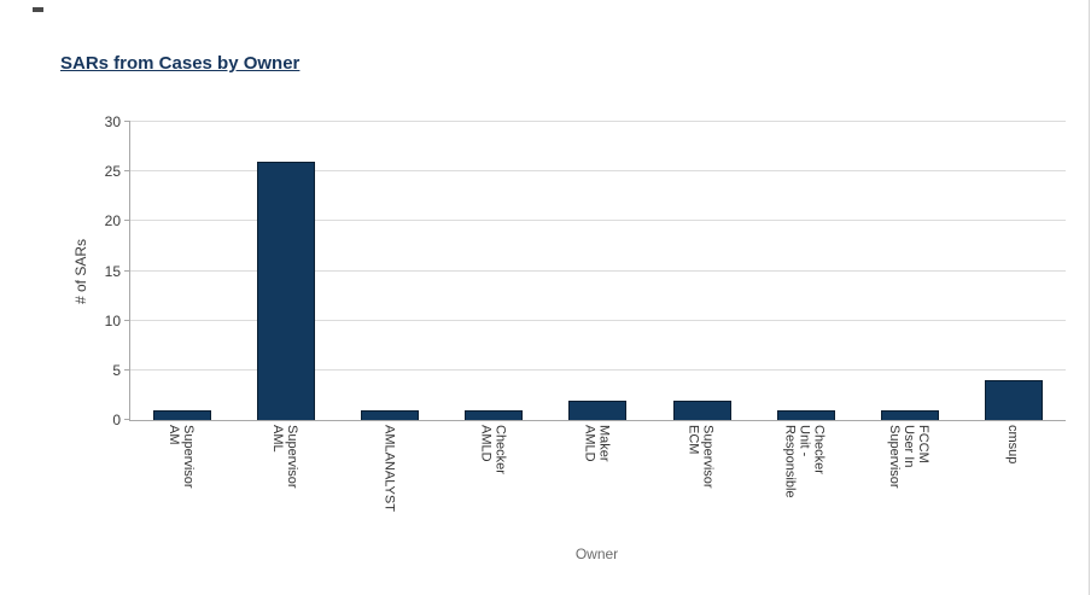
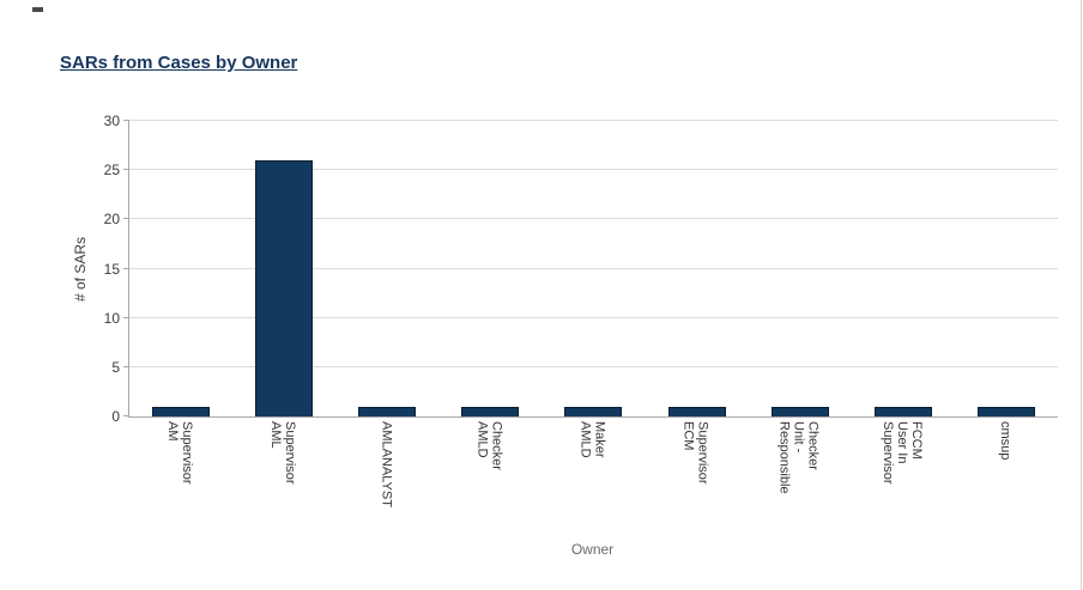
AMLD Maker: 2 -> 1
ECM Supervisor: 2 -> 1
cmsup: 4 -> 1
